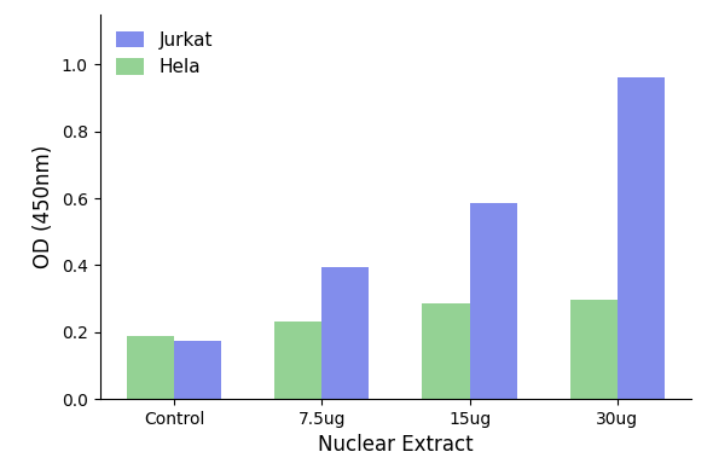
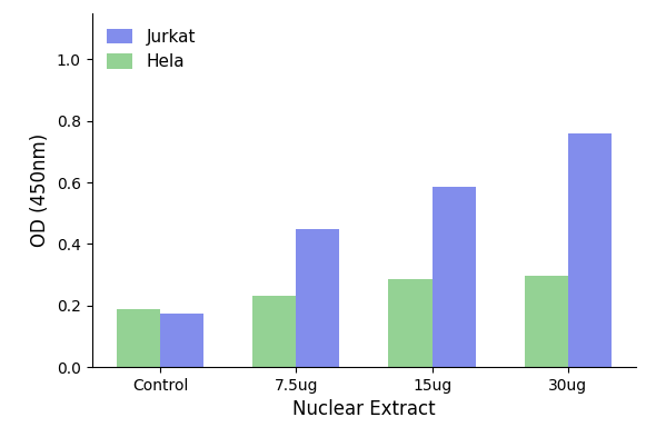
Jurkat/7.5ug: 0.395 -> 0.450
Jurkat/30ug: 0.960 -> 0.760
